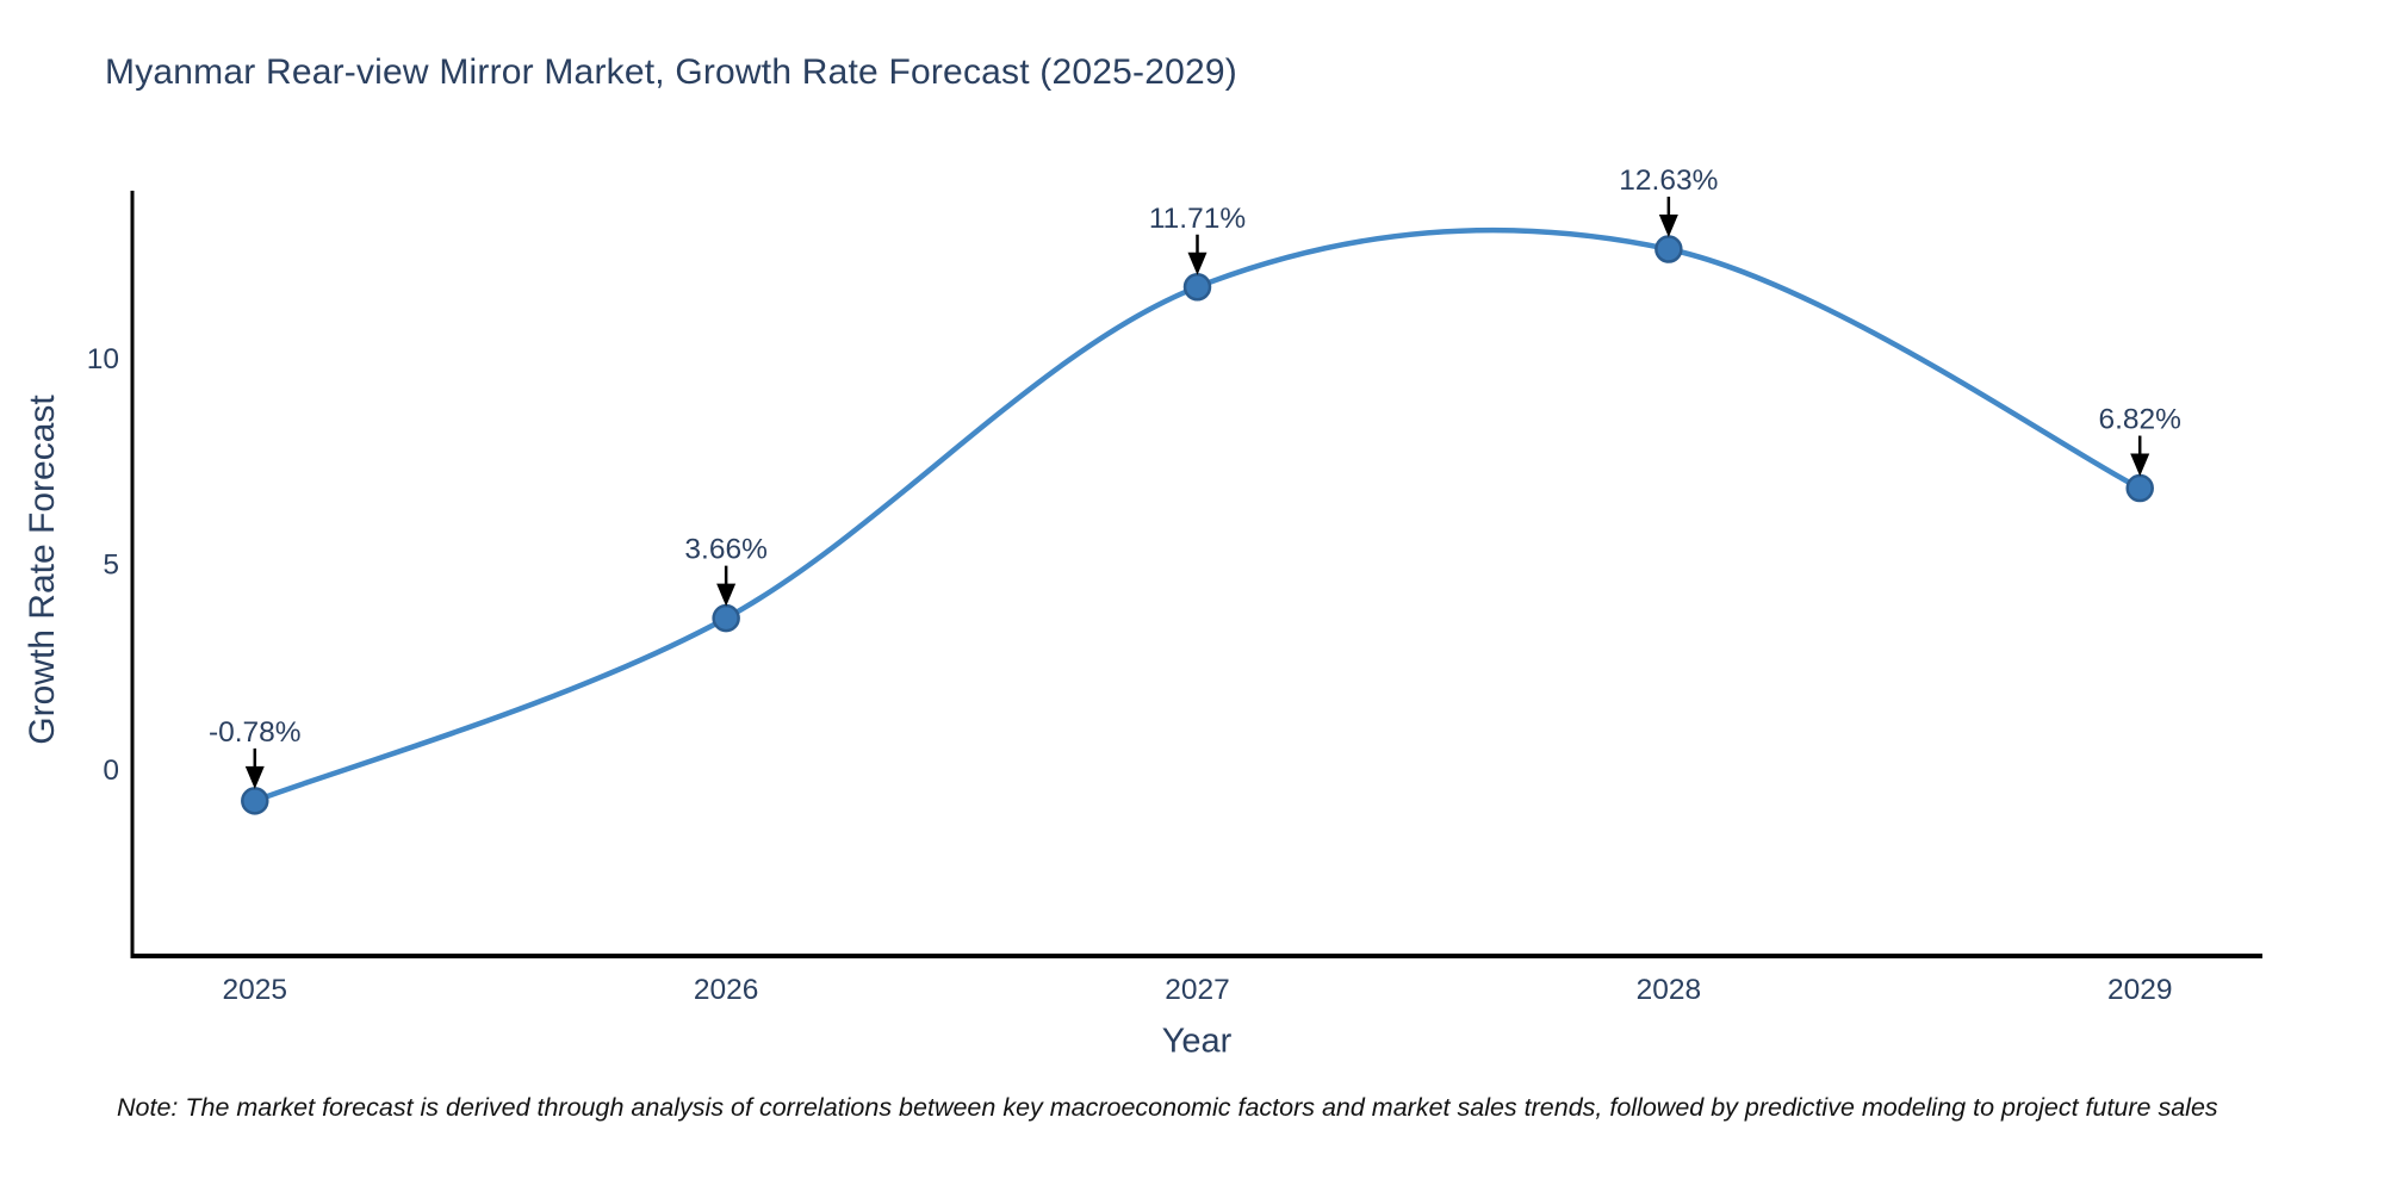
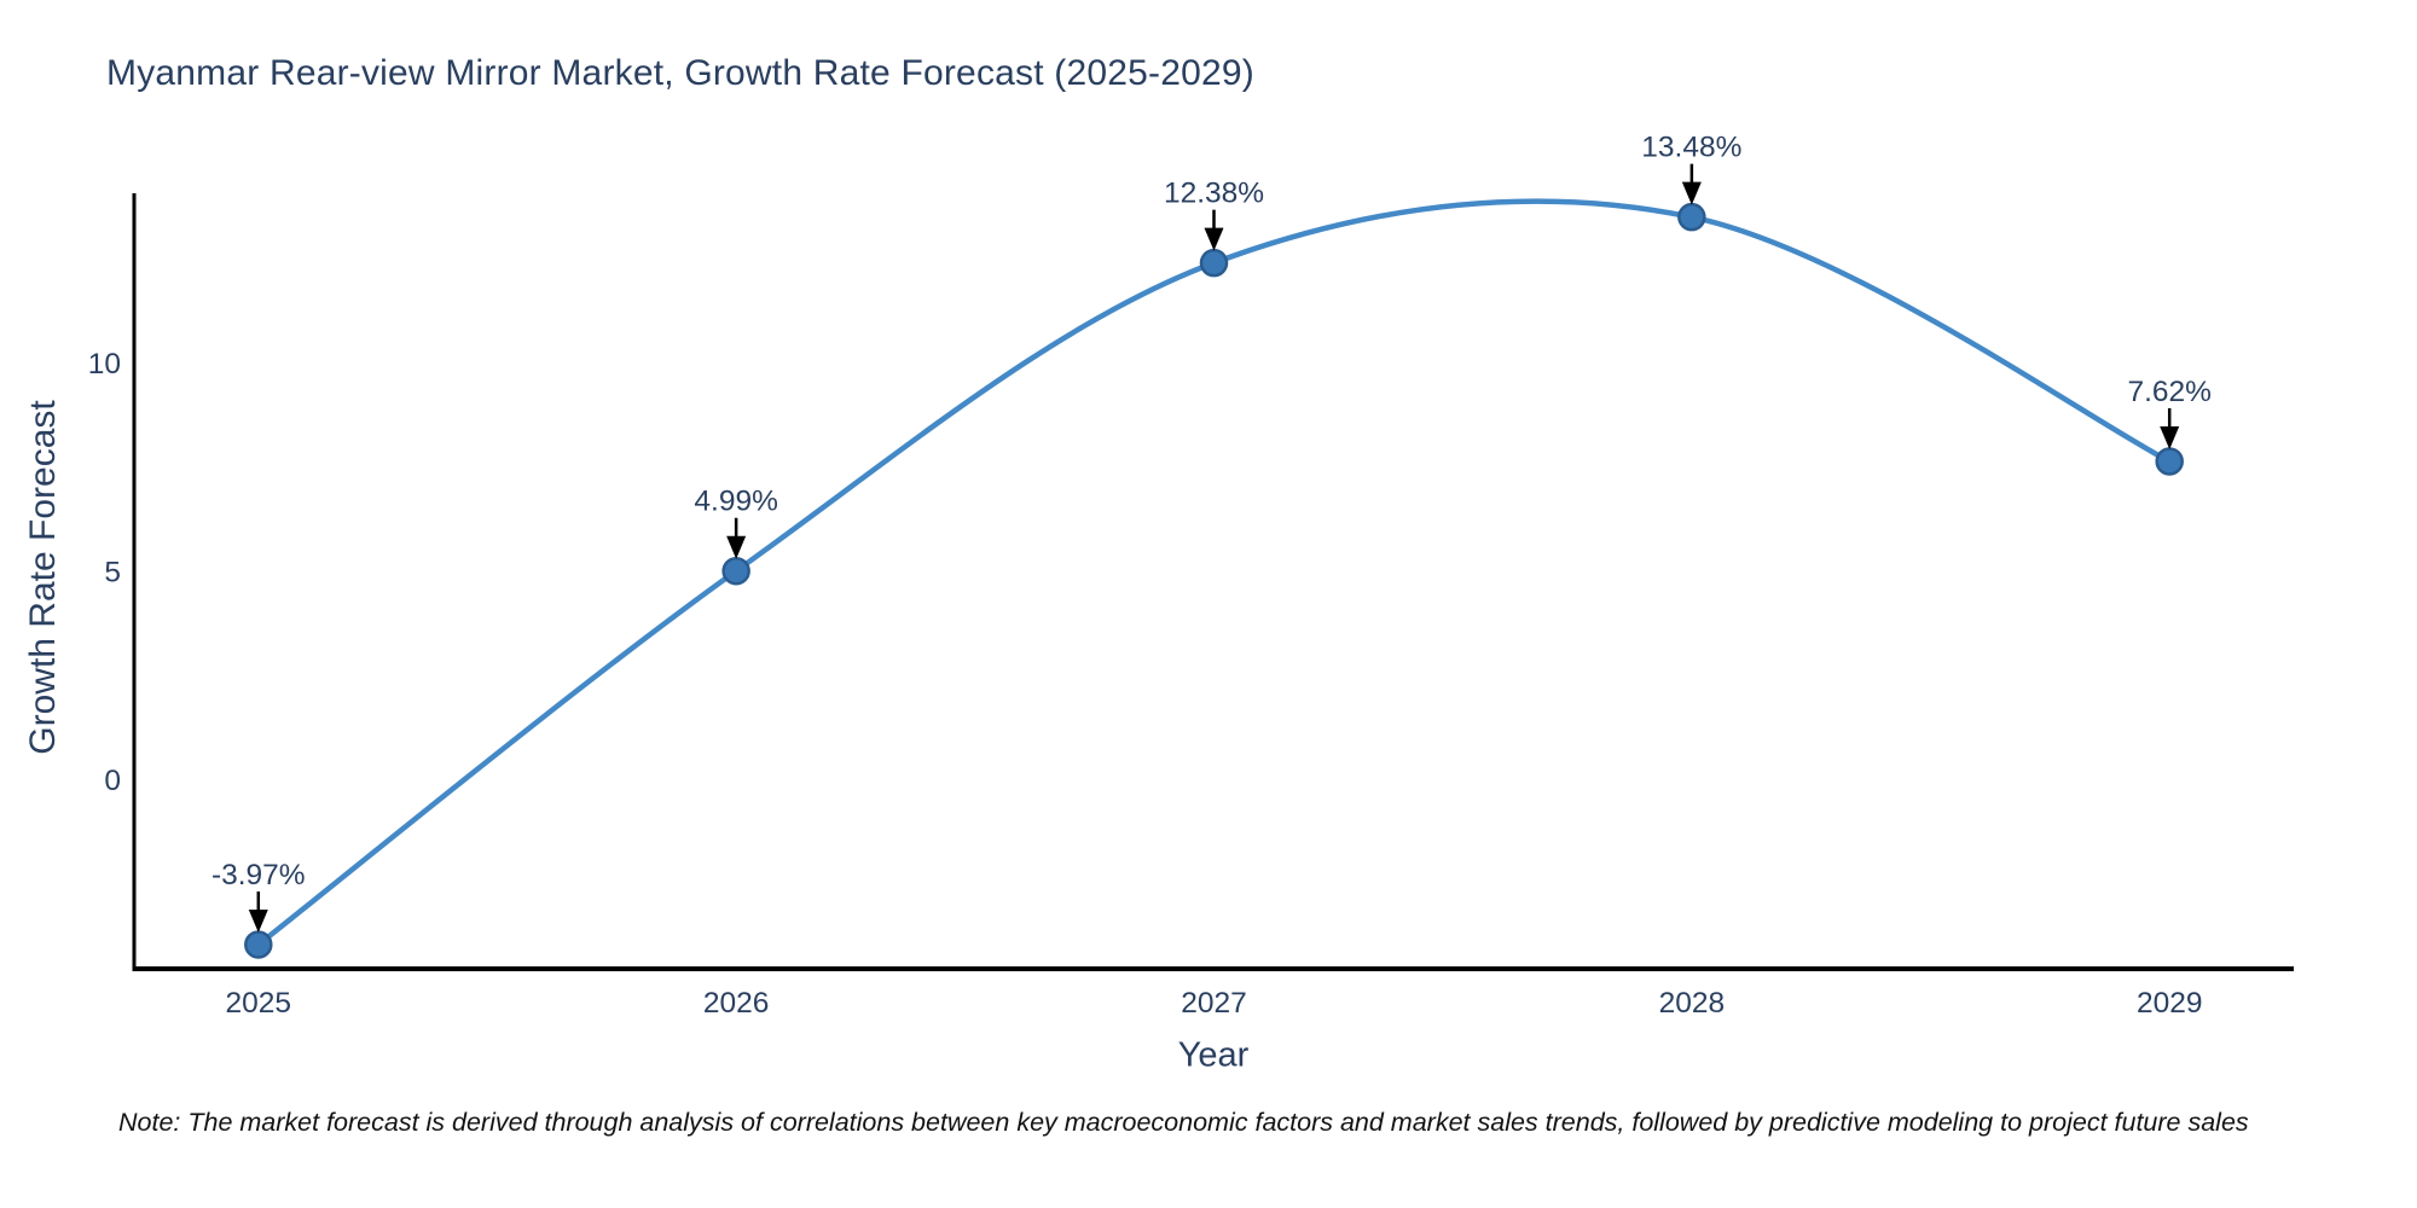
2025: -0.78% -> -3.97%
2026: 3.66% -> 4.99%
2027: 11.71% -> 12.38%
2028: 12.63% -> 13.48%
2029: 6.82% -> 7.62%
